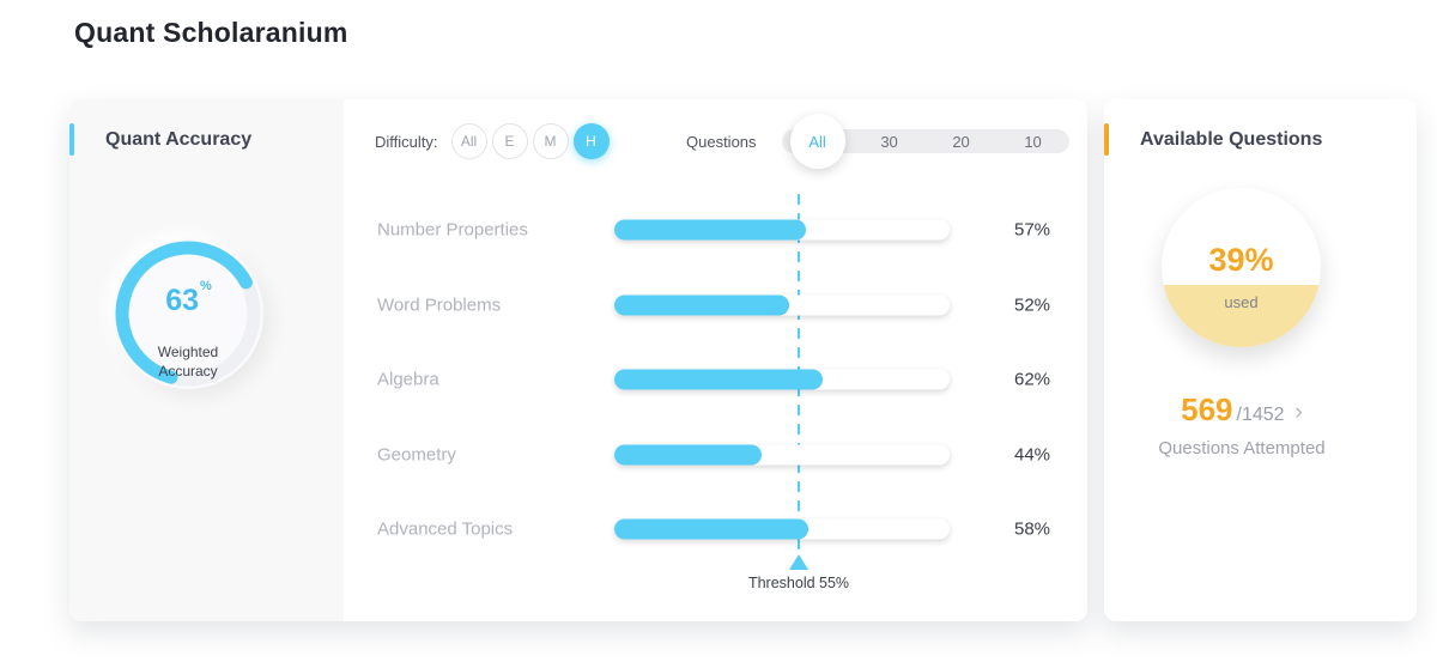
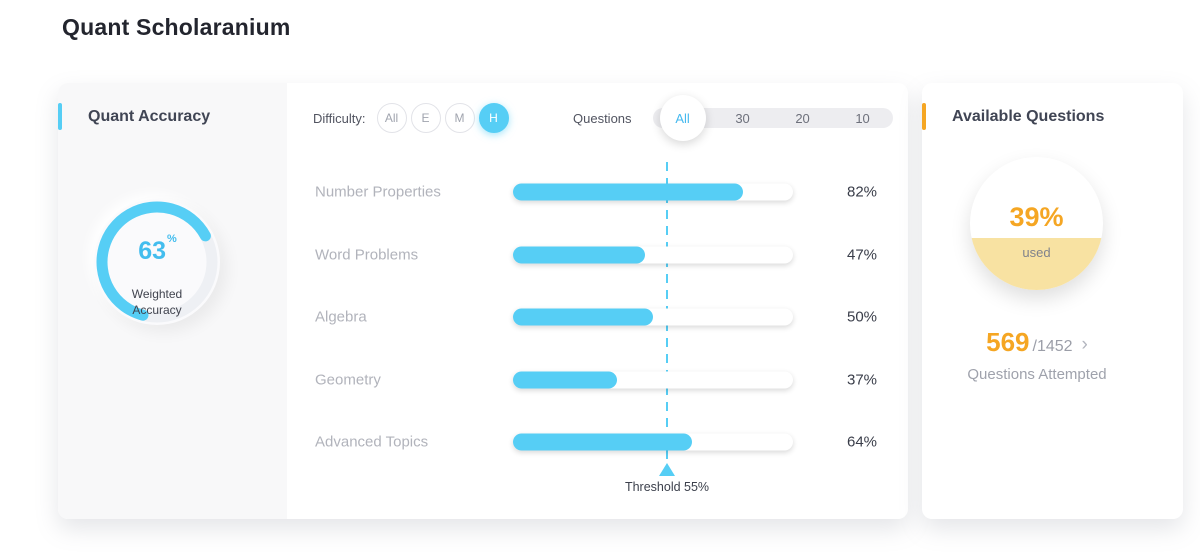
Number Properties: 57% -> 82%
Word Problems: 52% -> 47%
Algebra: 62% -> 50%
Geometry: 44% -> 37%
Advanced Topics: 58% -> 64%
